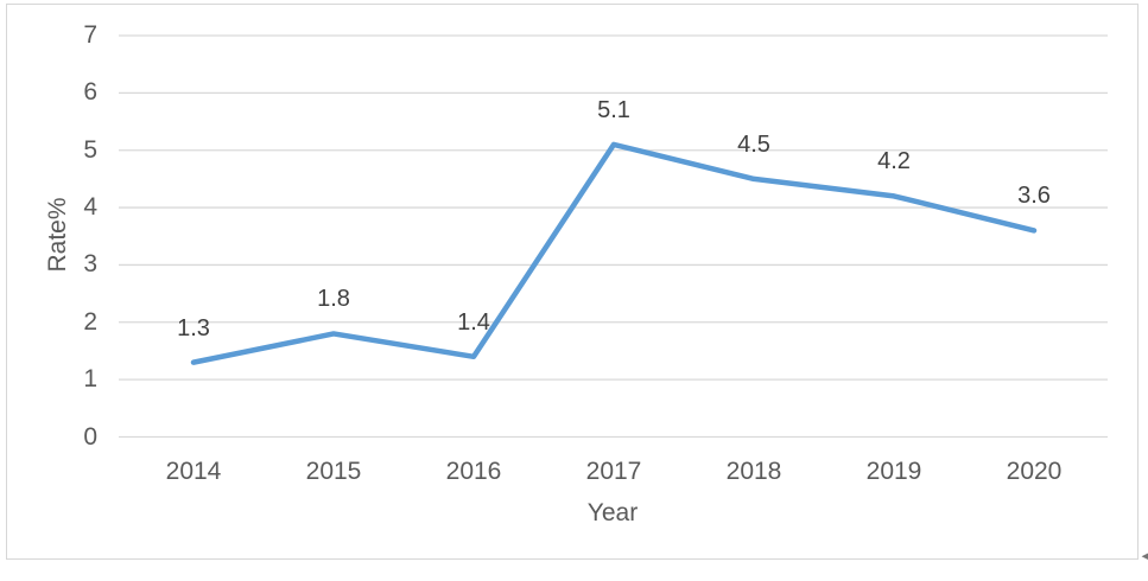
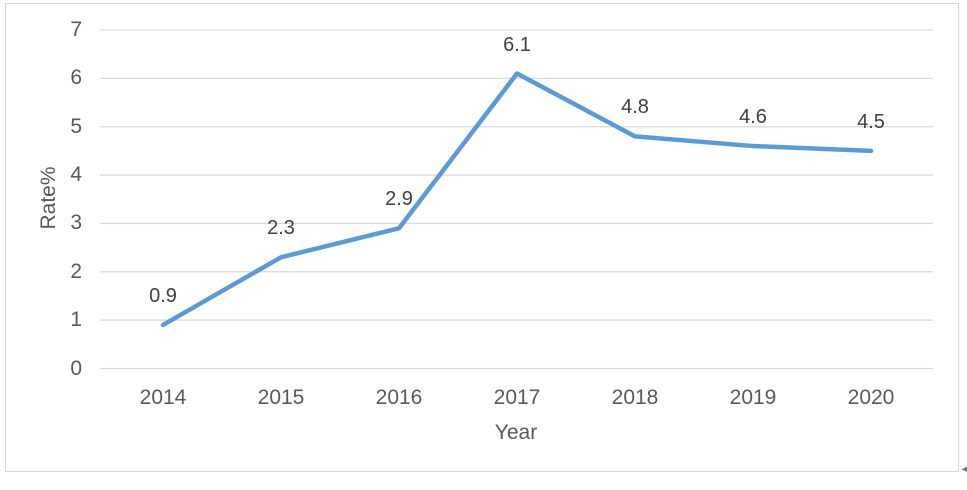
2014: 1.3 -> 0.9
2015: 1.8 -> 2.3
2016: 1.4 -> 2.9
2017: 5.1 -> 6.1
2018: 4.5 -> 4.8
2019: 4.2 -> 4.6
2020: 3.6 -> 4.5
